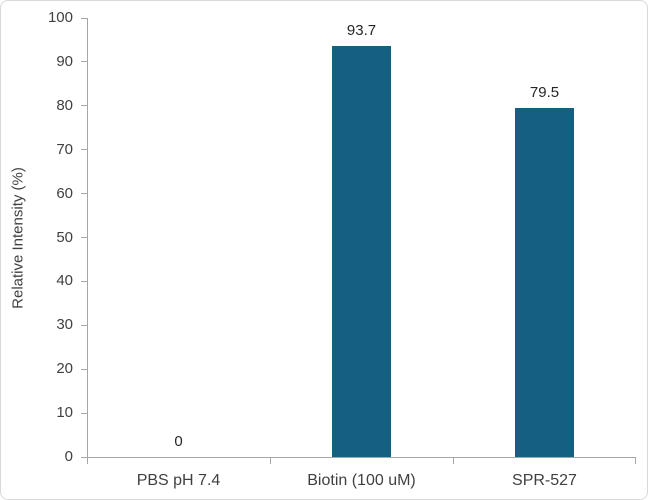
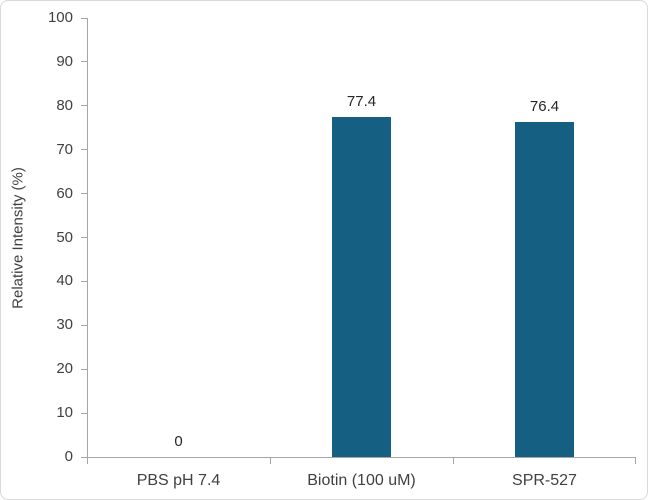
Biotin (100 uM): 93.7 -> 77.4
SPR-527: 79.5 -> 76.4
